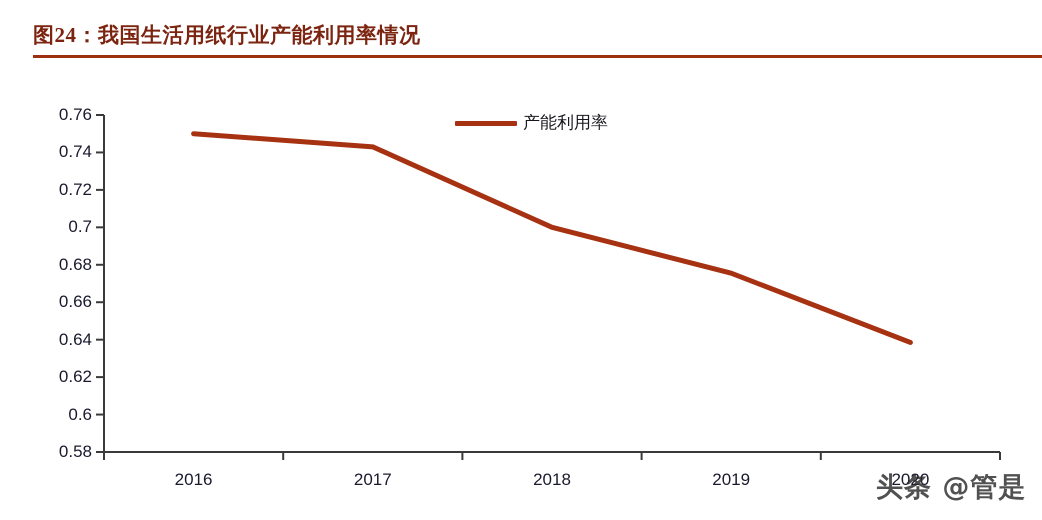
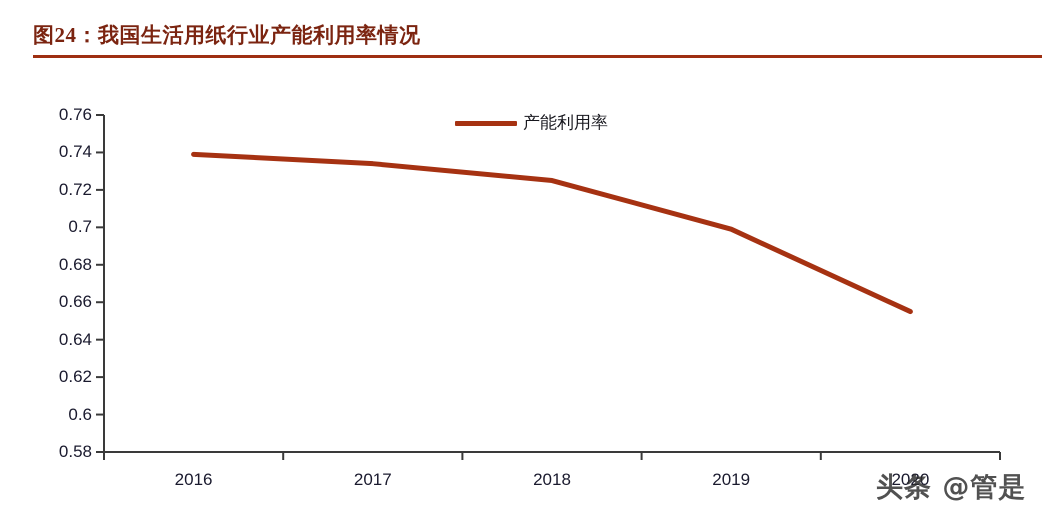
2016: 0.750 -> 0.739
2017: 0.743 -> 0.734
2018: 0.700 -> 0.725
2019: 0.675 -> 0.699
2020: 0.638 -> 0.655
